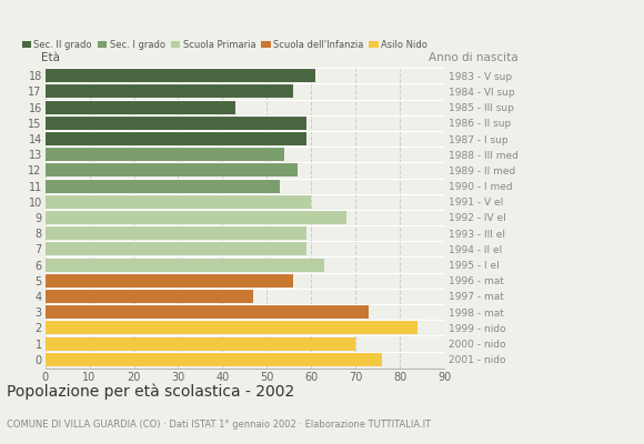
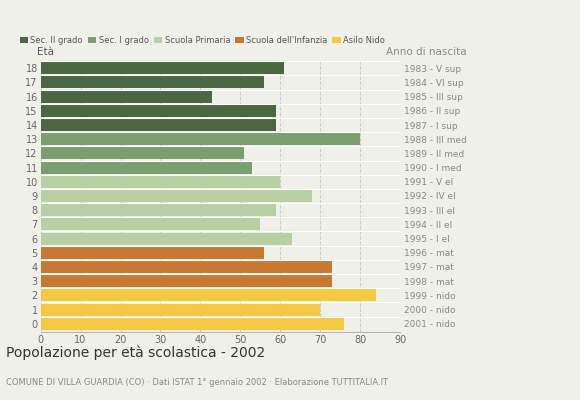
13: 54 -> 80
12: 57 -> 51
7: 59 -> 55
4: 47 -> 73
